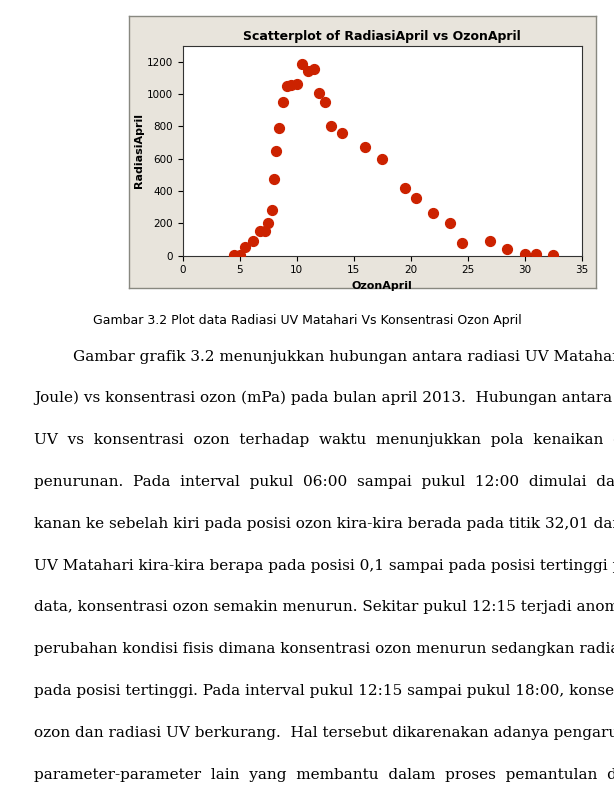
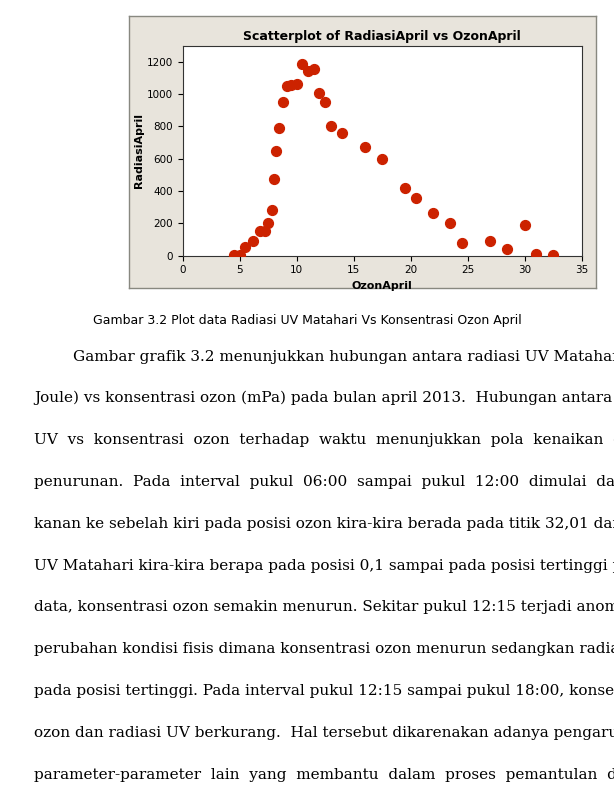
30: 10 -> 190
